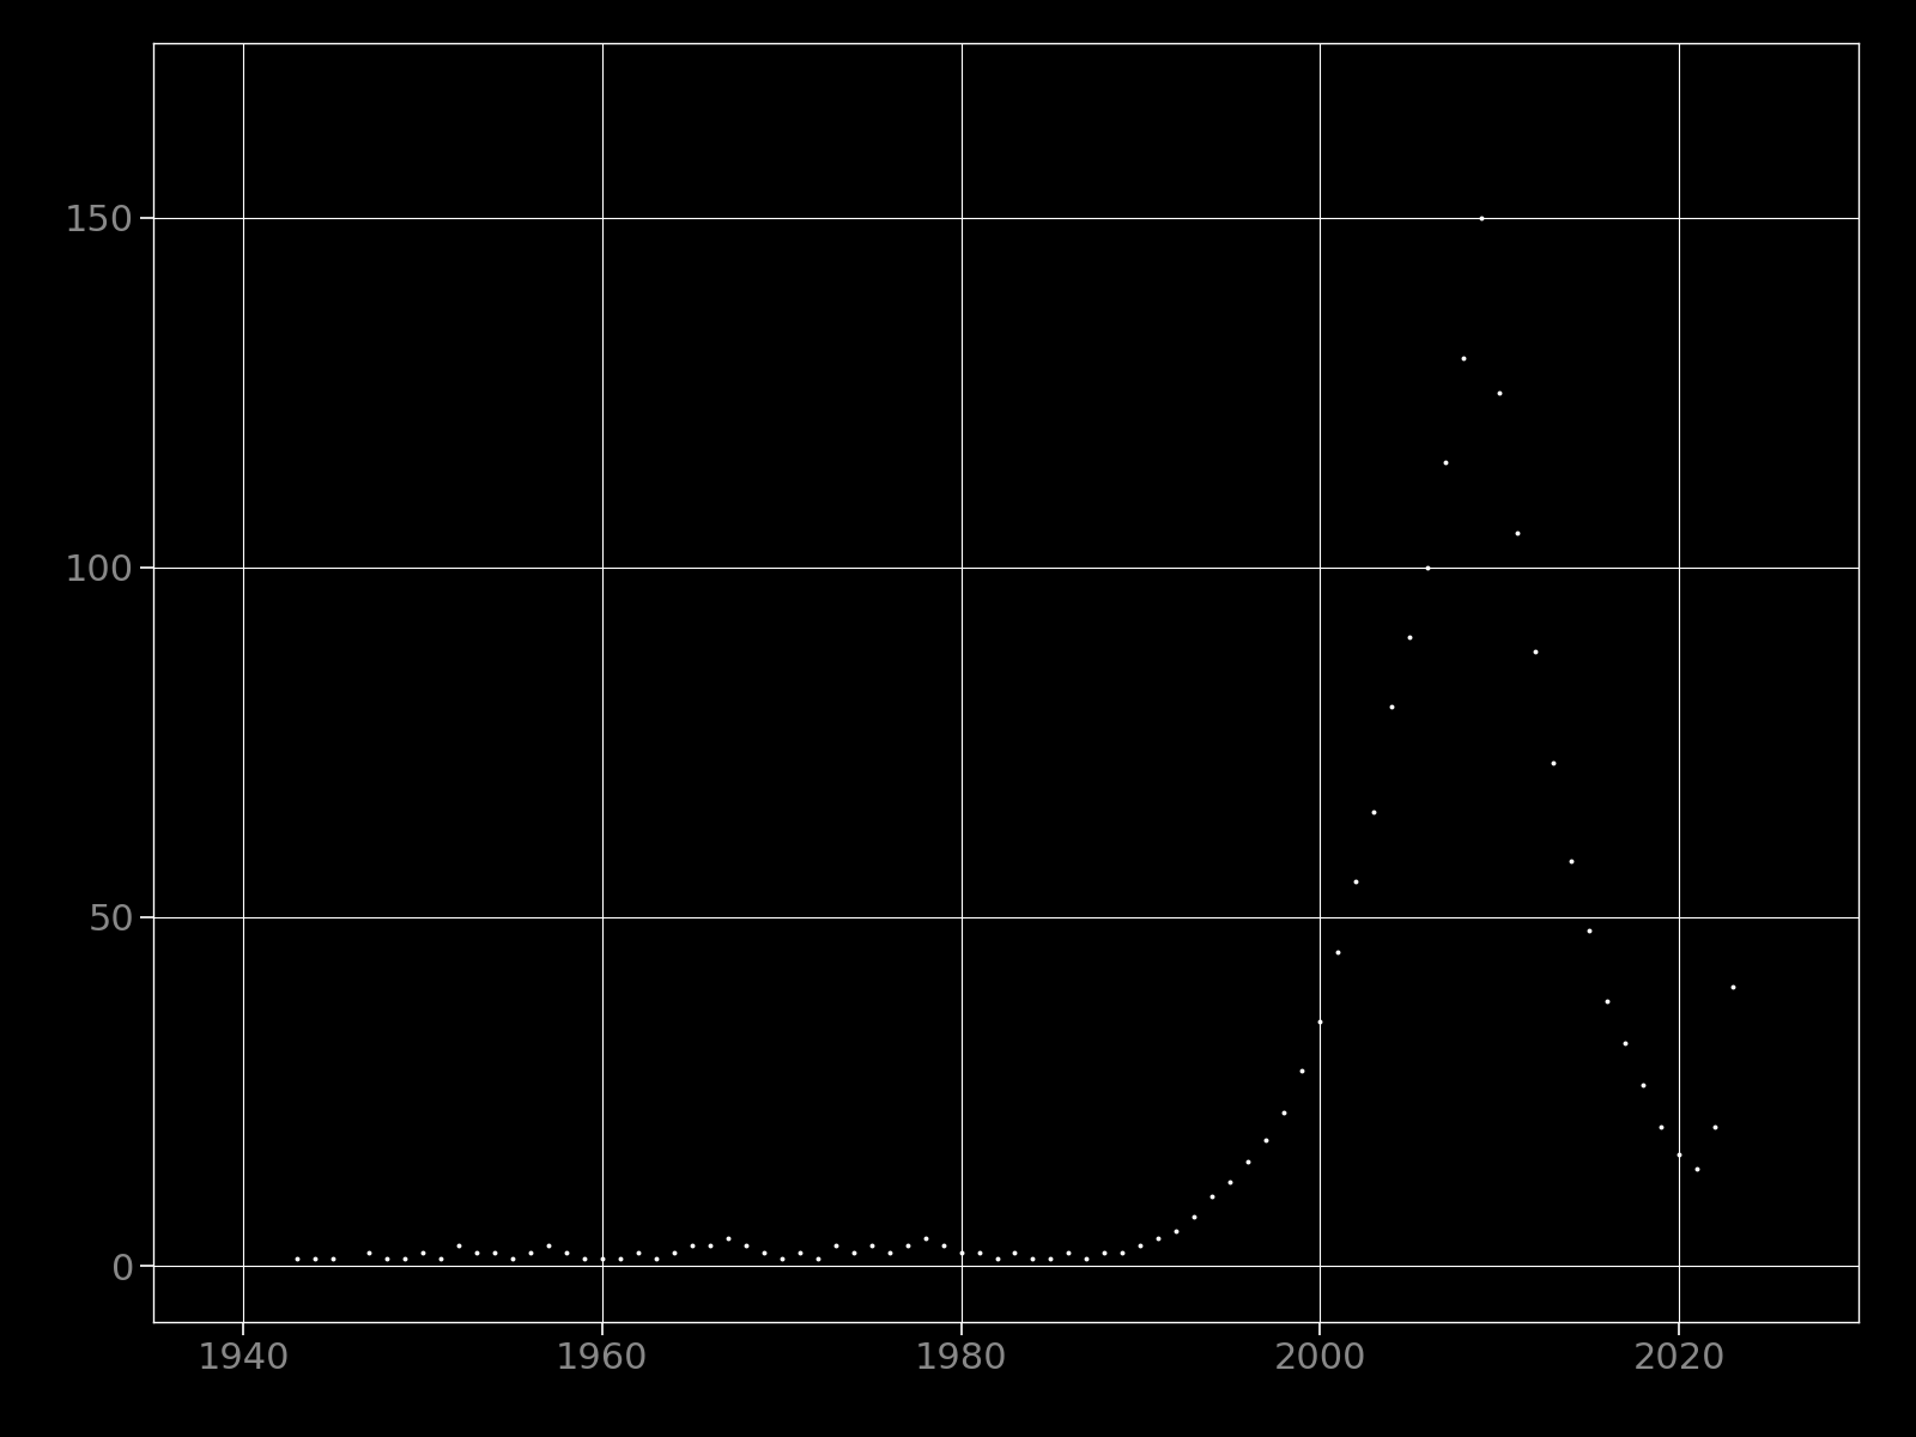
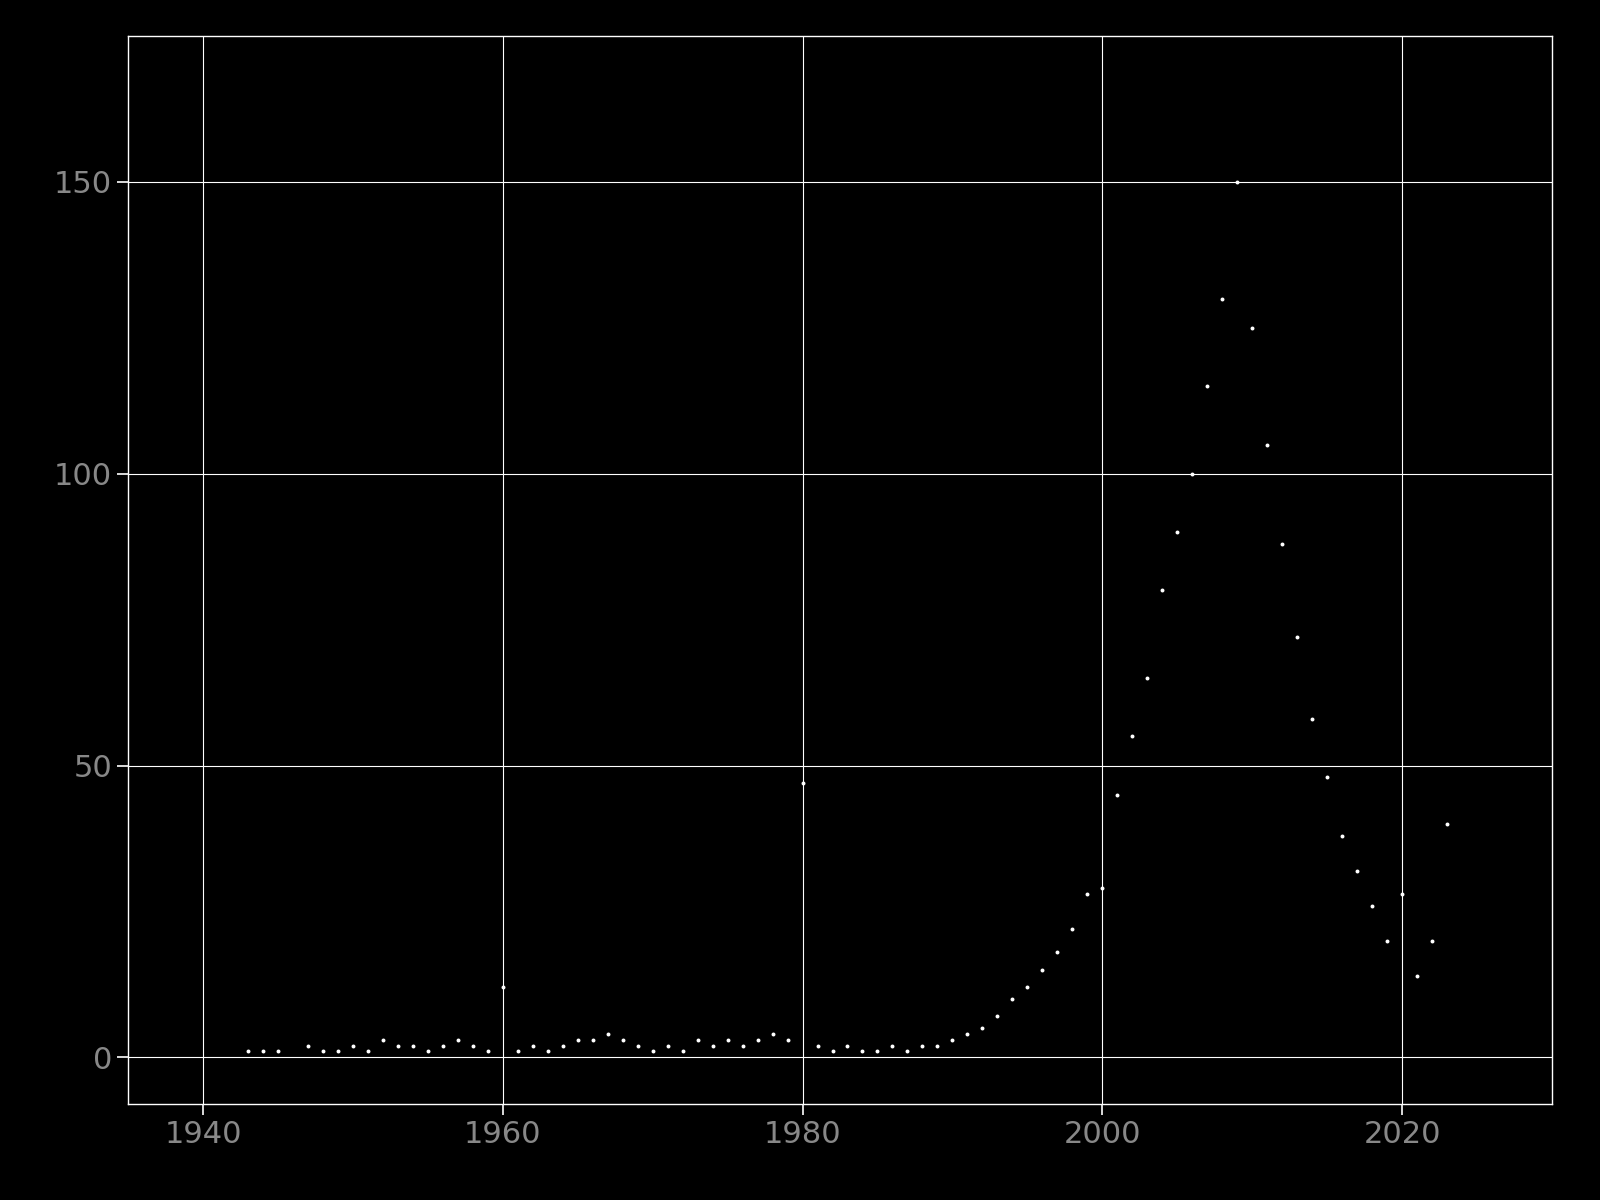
1960: 1 -> 12
1980: 2 -> 47
2000: 35 -> 29
2020: 16 -> 28
